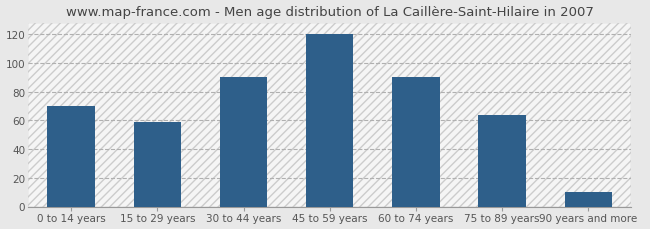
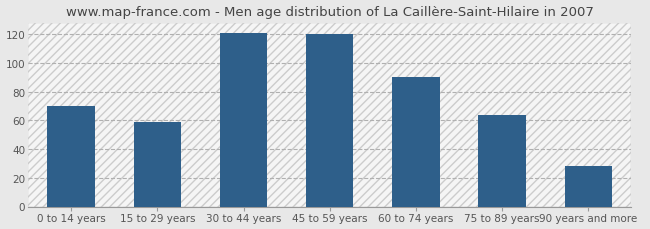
30 to 44 years: 90 -> 121
90 years and more: 10 -> 28
